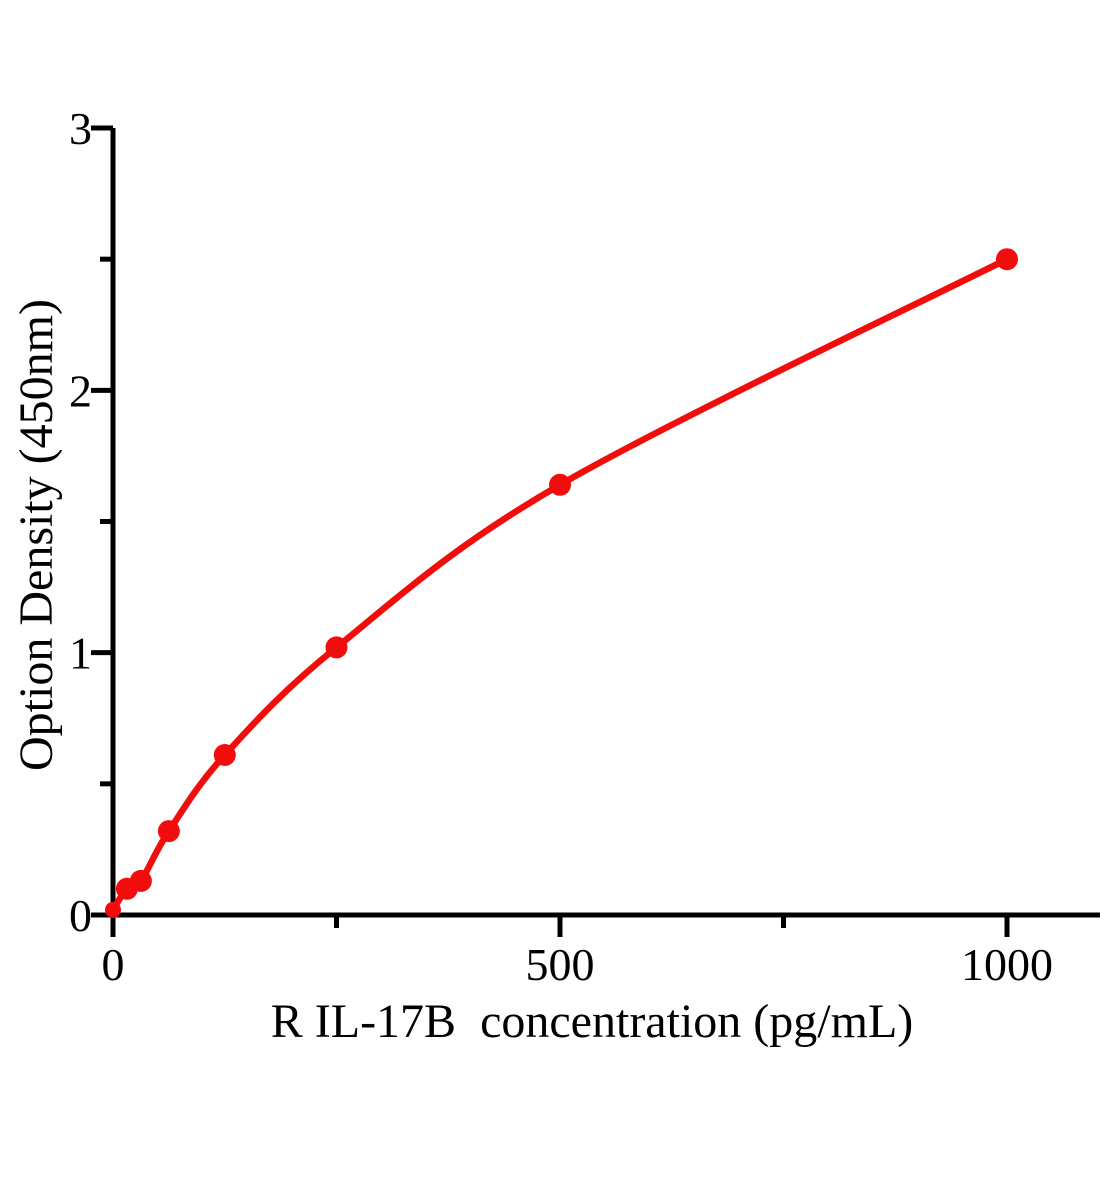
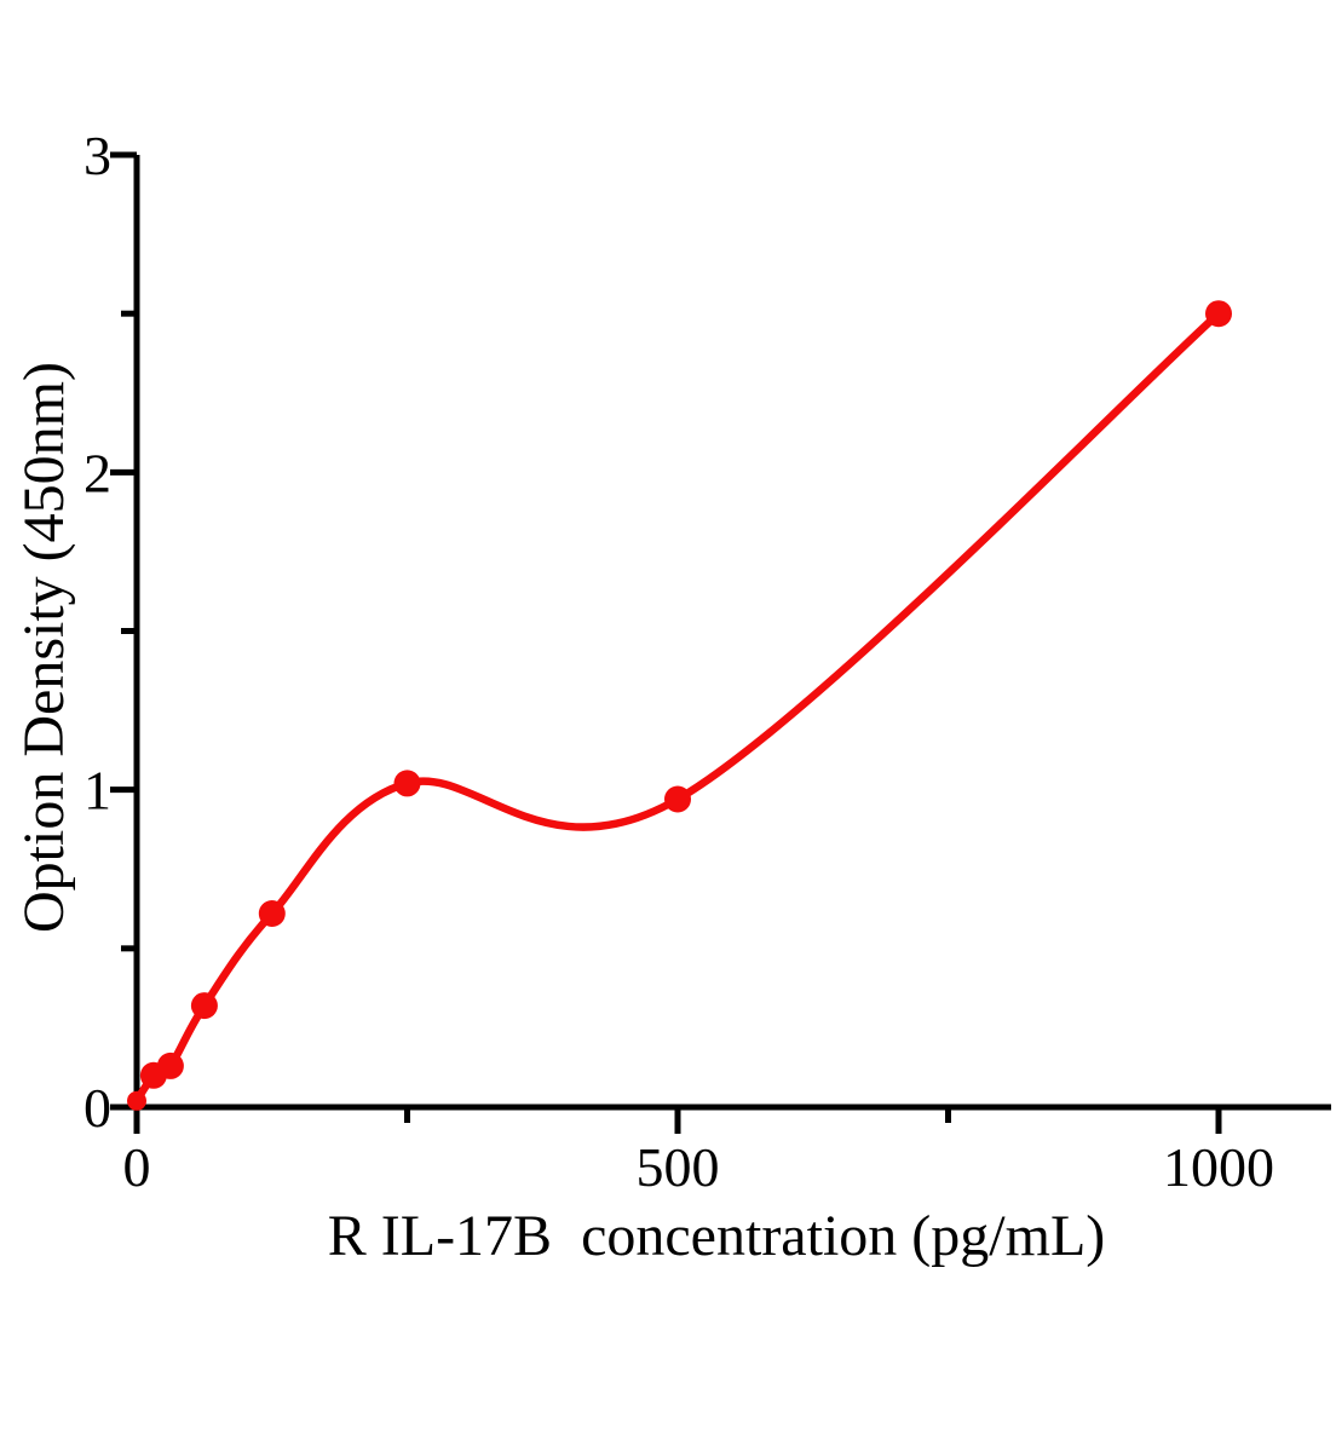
500: 1.64 -> 0.97
